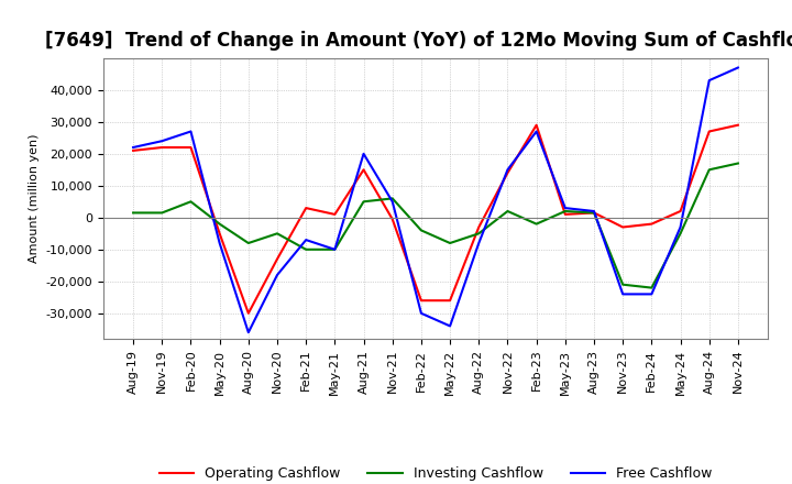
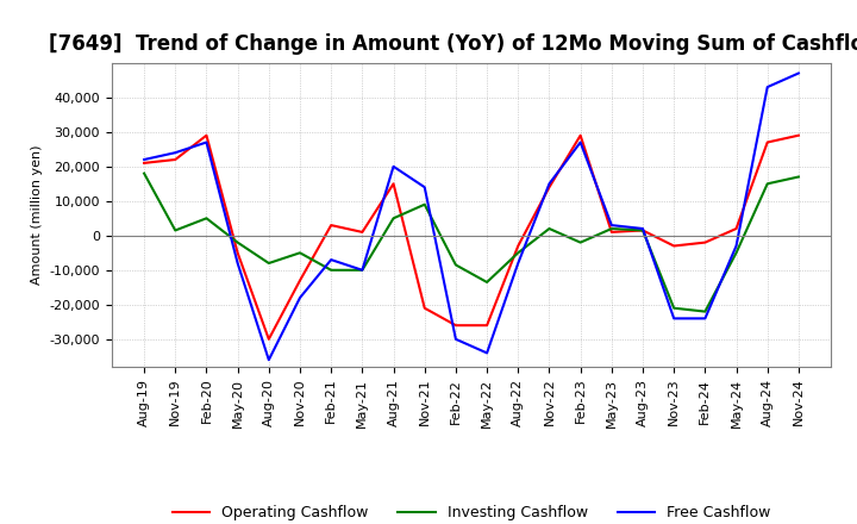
Investing Cashflow/Aug-19: 1,500 -> 18,000
Operating Cashflow/Feb-20: 22,000 -> 29,000
Operating Cashflow/Nov-21: -500 -> -21,000
Investing Cashflow/Nov-21: 6,000 -> 9,000
Free Cashflow/Nov-21: 5,000 -> 14,000
Investing Cashflow/Feb-22: -4,000 -> -8,500
Investing Cashflow/May-22: -8,000 -> -13,500
